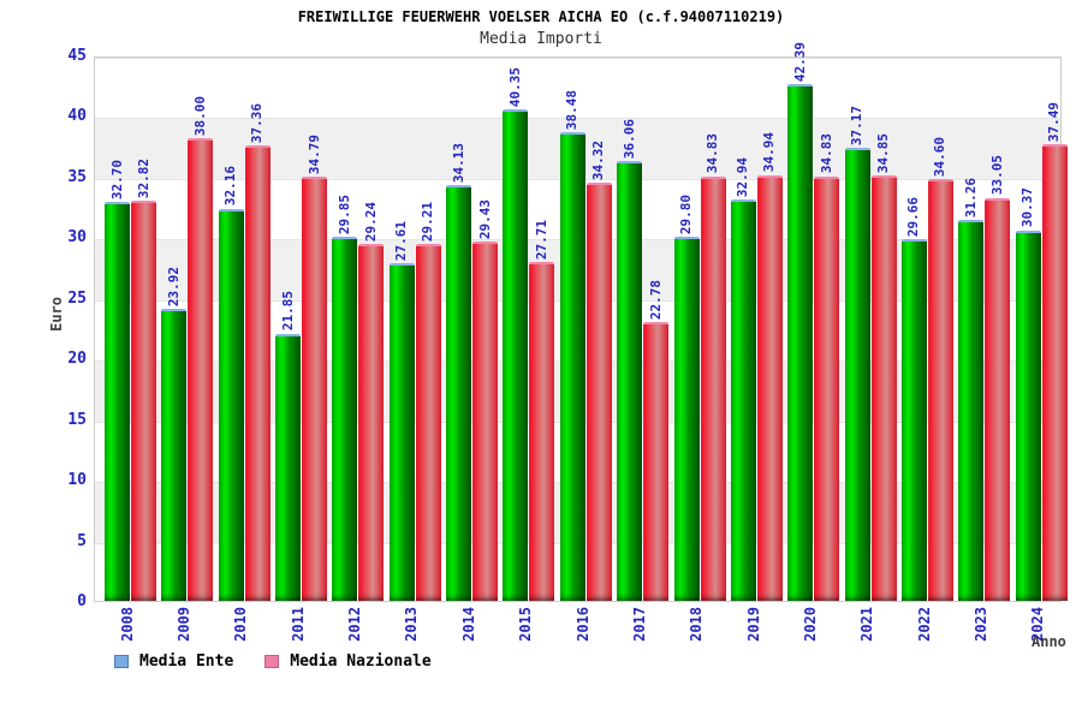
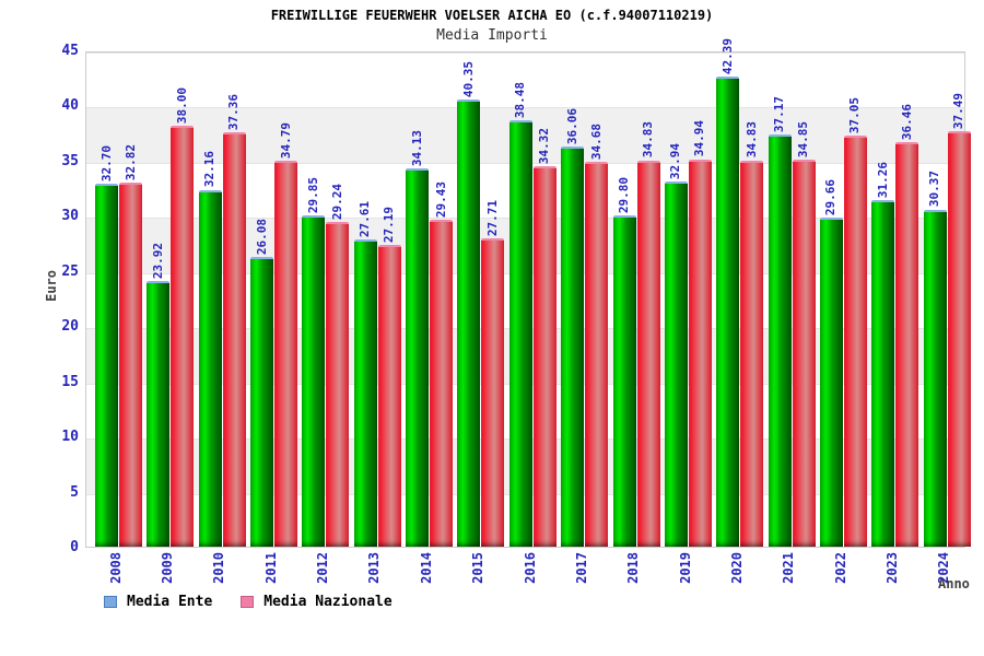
Media Ente/2011: 21.85 -> 26.08
Media Nazionale/2013: 29.21 -> 27.19
Media Nazionale/2017: 22.78 -> 34.68
Media Nazionale/2022: 34.60 -> 37.05
Media Nazionale/2023: 33.05 -> 36.46
